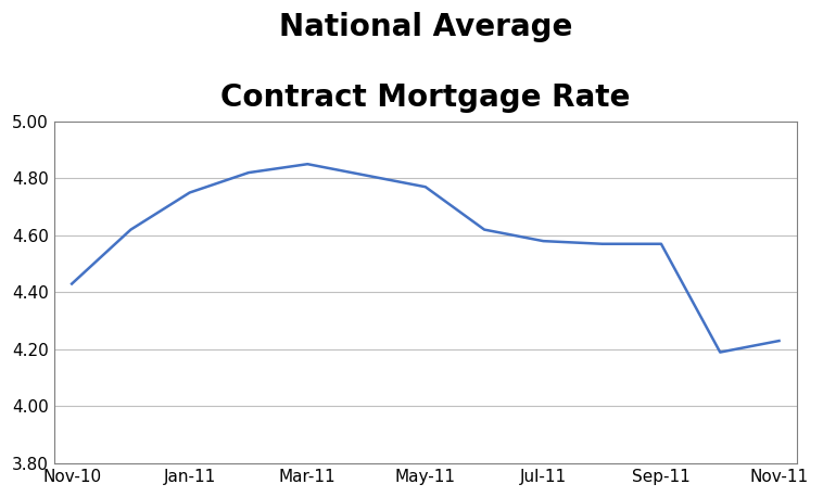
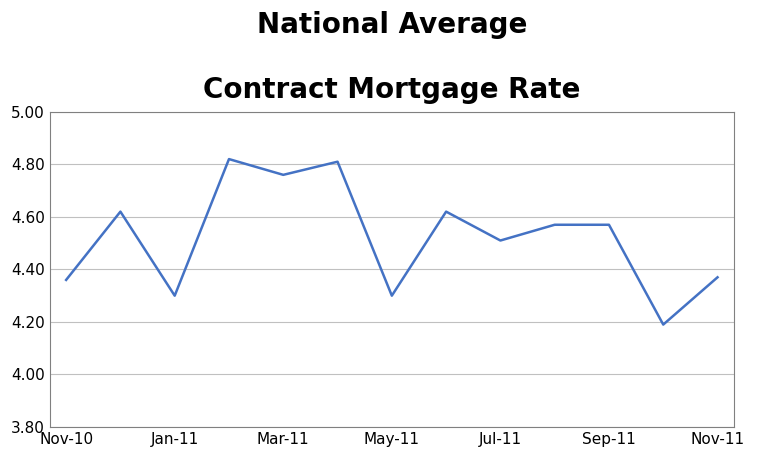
Nov-10: 4.43 -> 4.36
Jan-11: 4.75 -> 4.30
Mar-11: 4.85 -> 4.76
May-11: 4.77 -> 4.30
Jul-11: 4.58 -> 4.51
Nov-11: 4.23 -> 4.37
